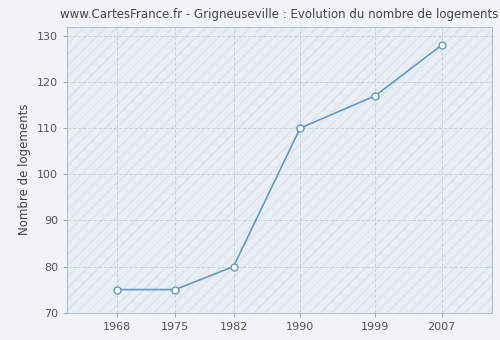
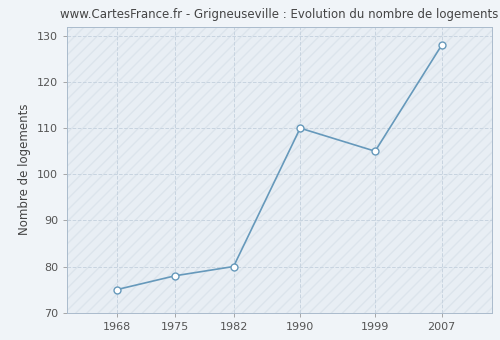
1975: 75 -> 78
1999: 117 -> 105
